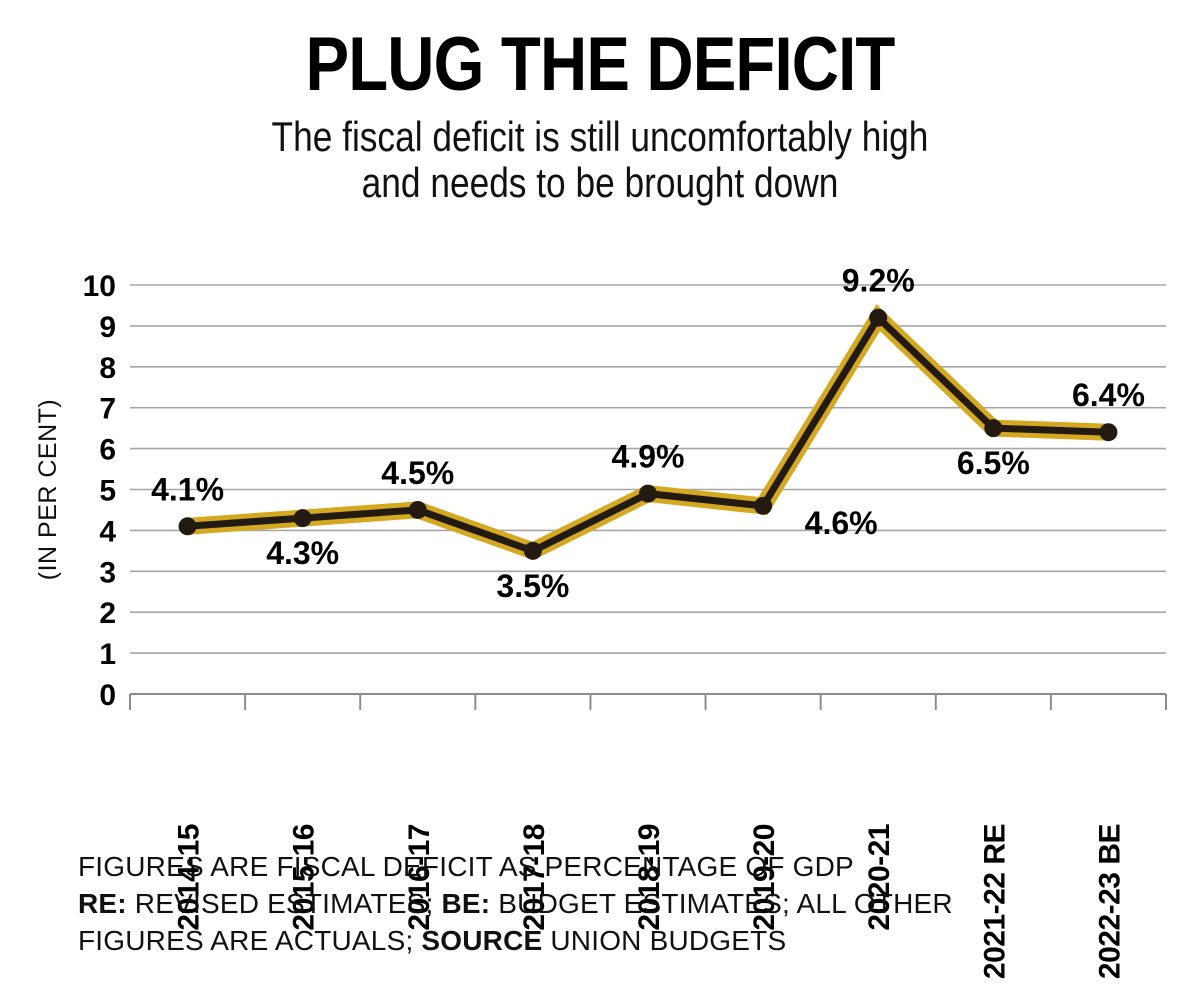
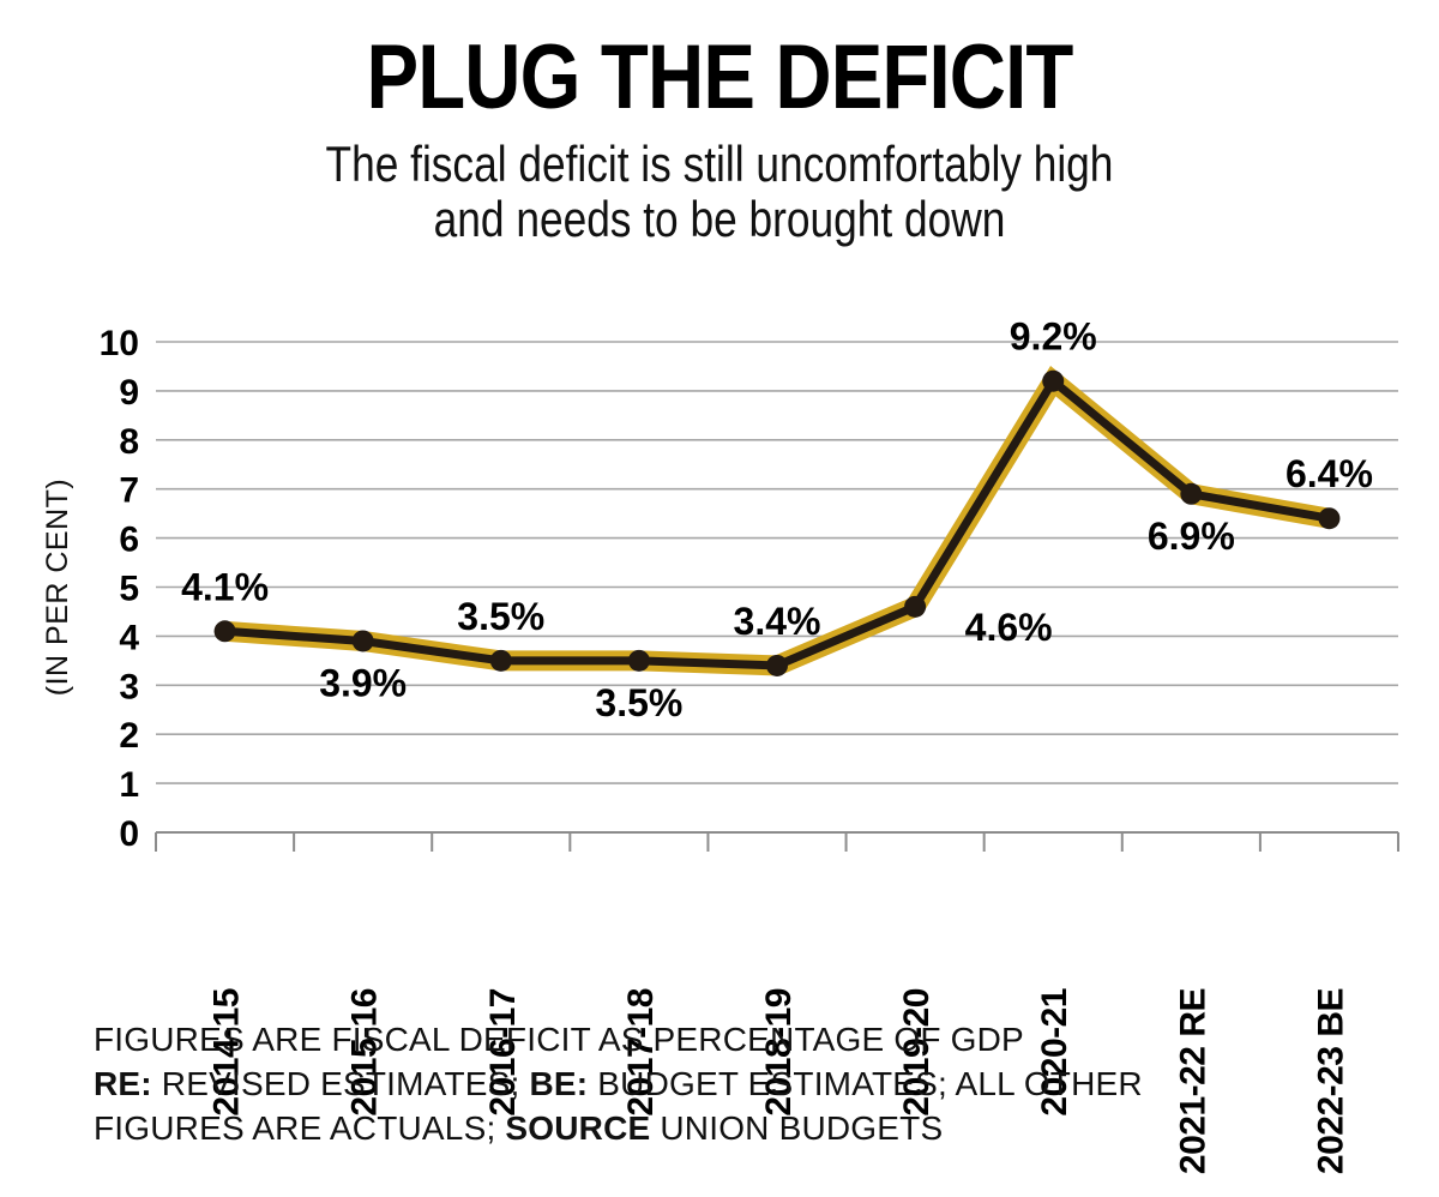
2015-16: 4.3% -> 3.9%
2016-17: 4.5% -> 3.5%
2018-19: 4.9% -> 3.4%
2021-22 RE: 6.5% -> 6.9%
